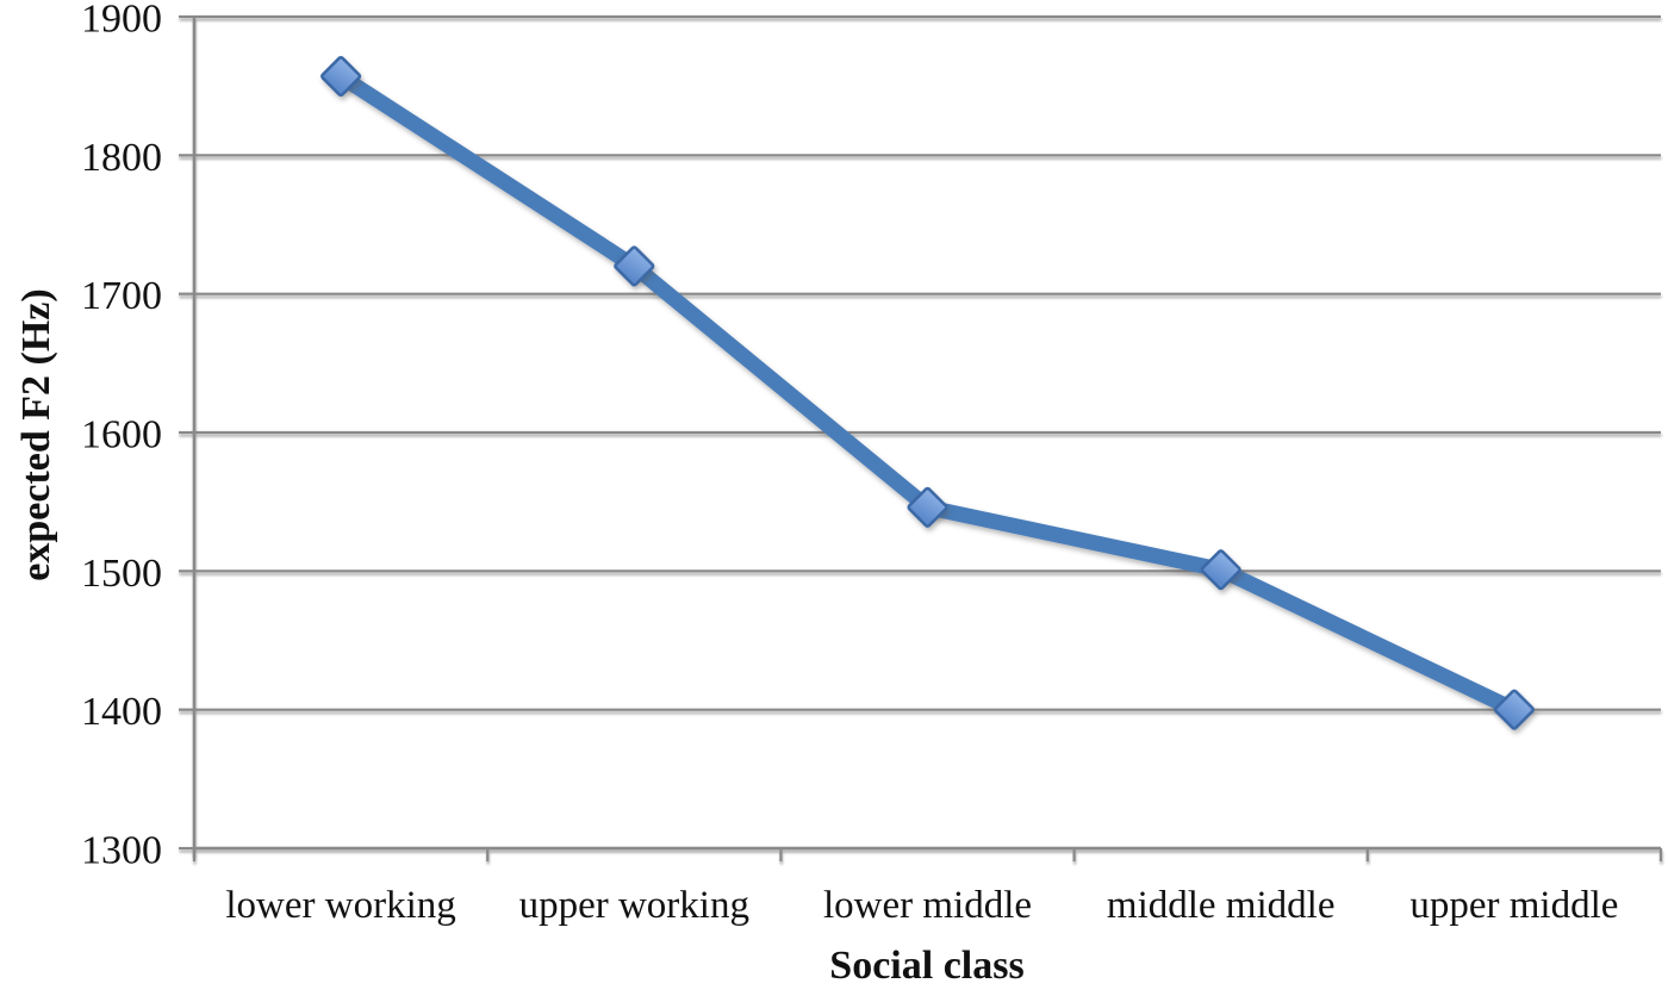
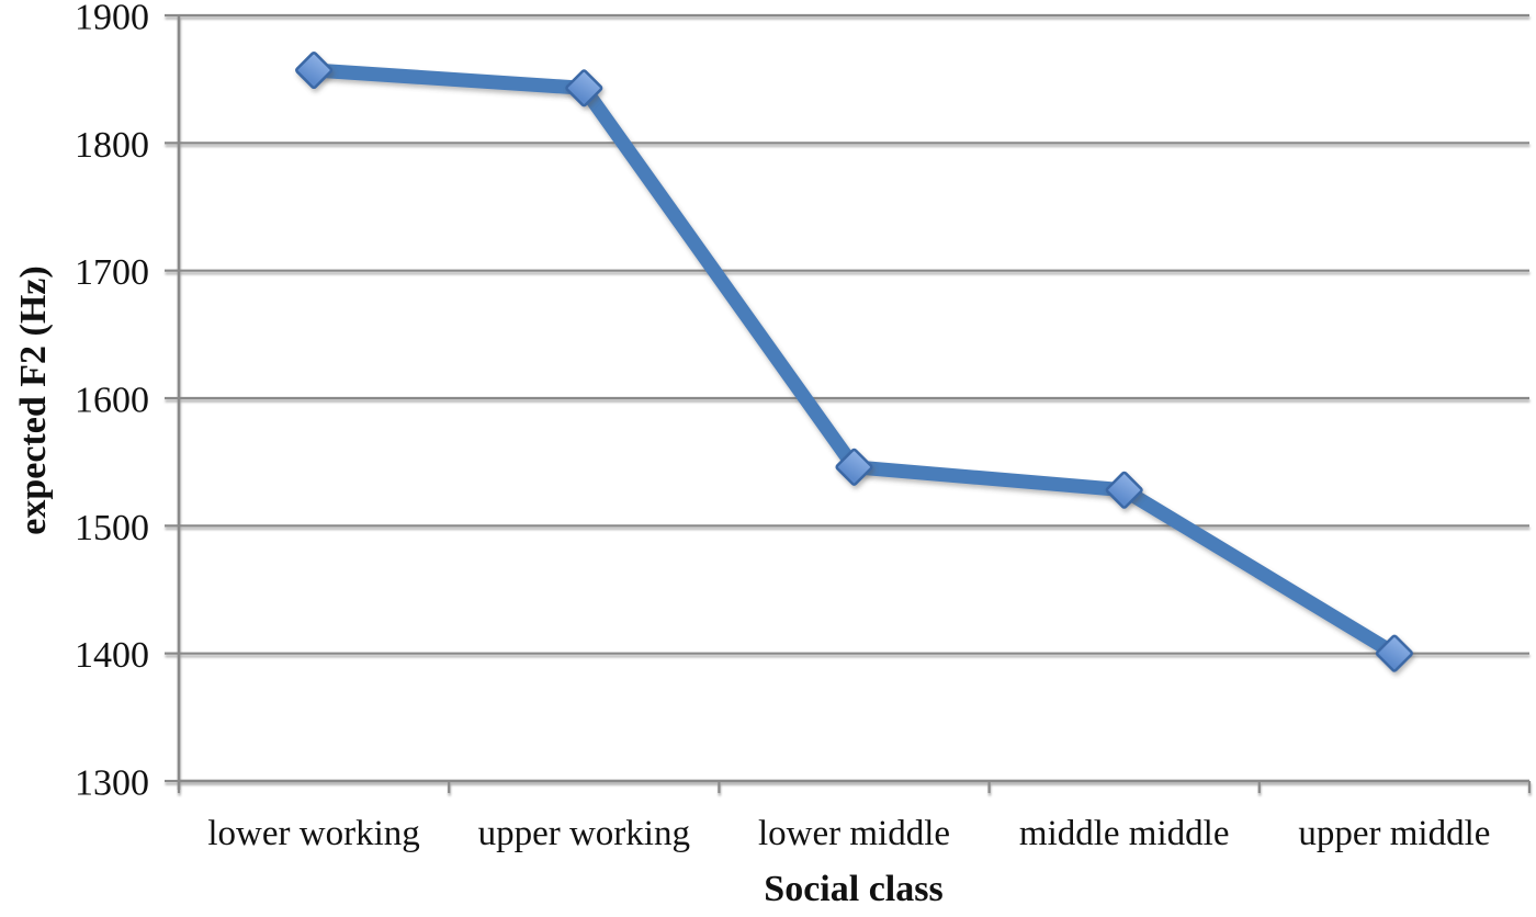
upper working: 1720 -> 1843
middle middle: 1501 -> 1528
